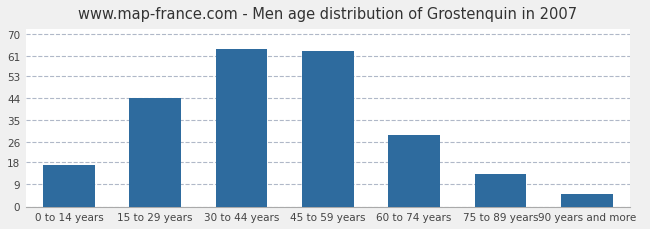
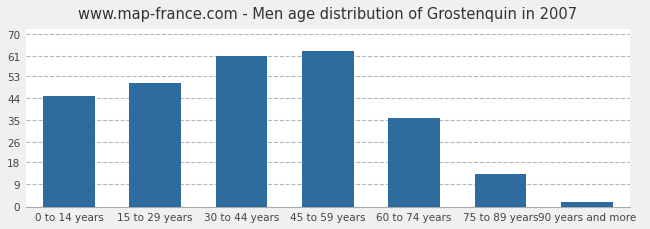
0 to 14 years: 17 -> 45
15 to 29 years: 44 -> 50
30 to 44 years: 64 -> 61
60 to 74 years: 29 -> 36
90 years and more: 5 -> 2
